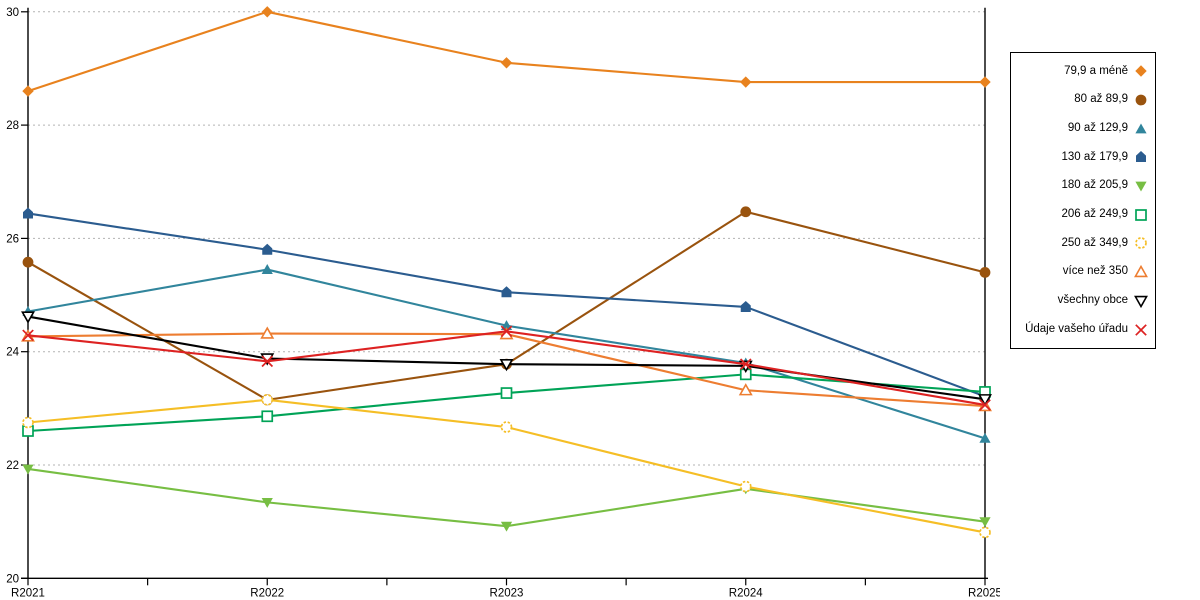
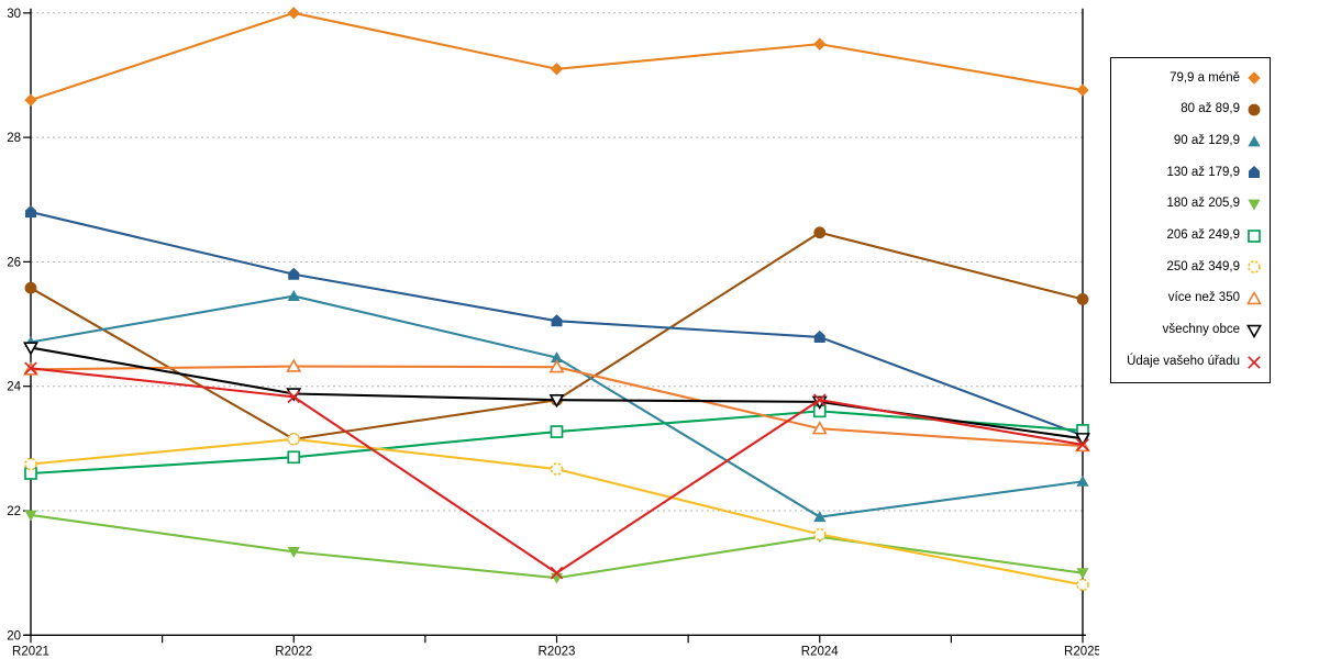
130 až 179,9/R2021: 26.4 -> 26.8
Údaje vašeho úřadu/R2023: 24.4 -> 21.0
79,9 a méně/R2024: 28.8 -> 29.5
90 až 129,9/R2024: 23.8 -> 21.9
